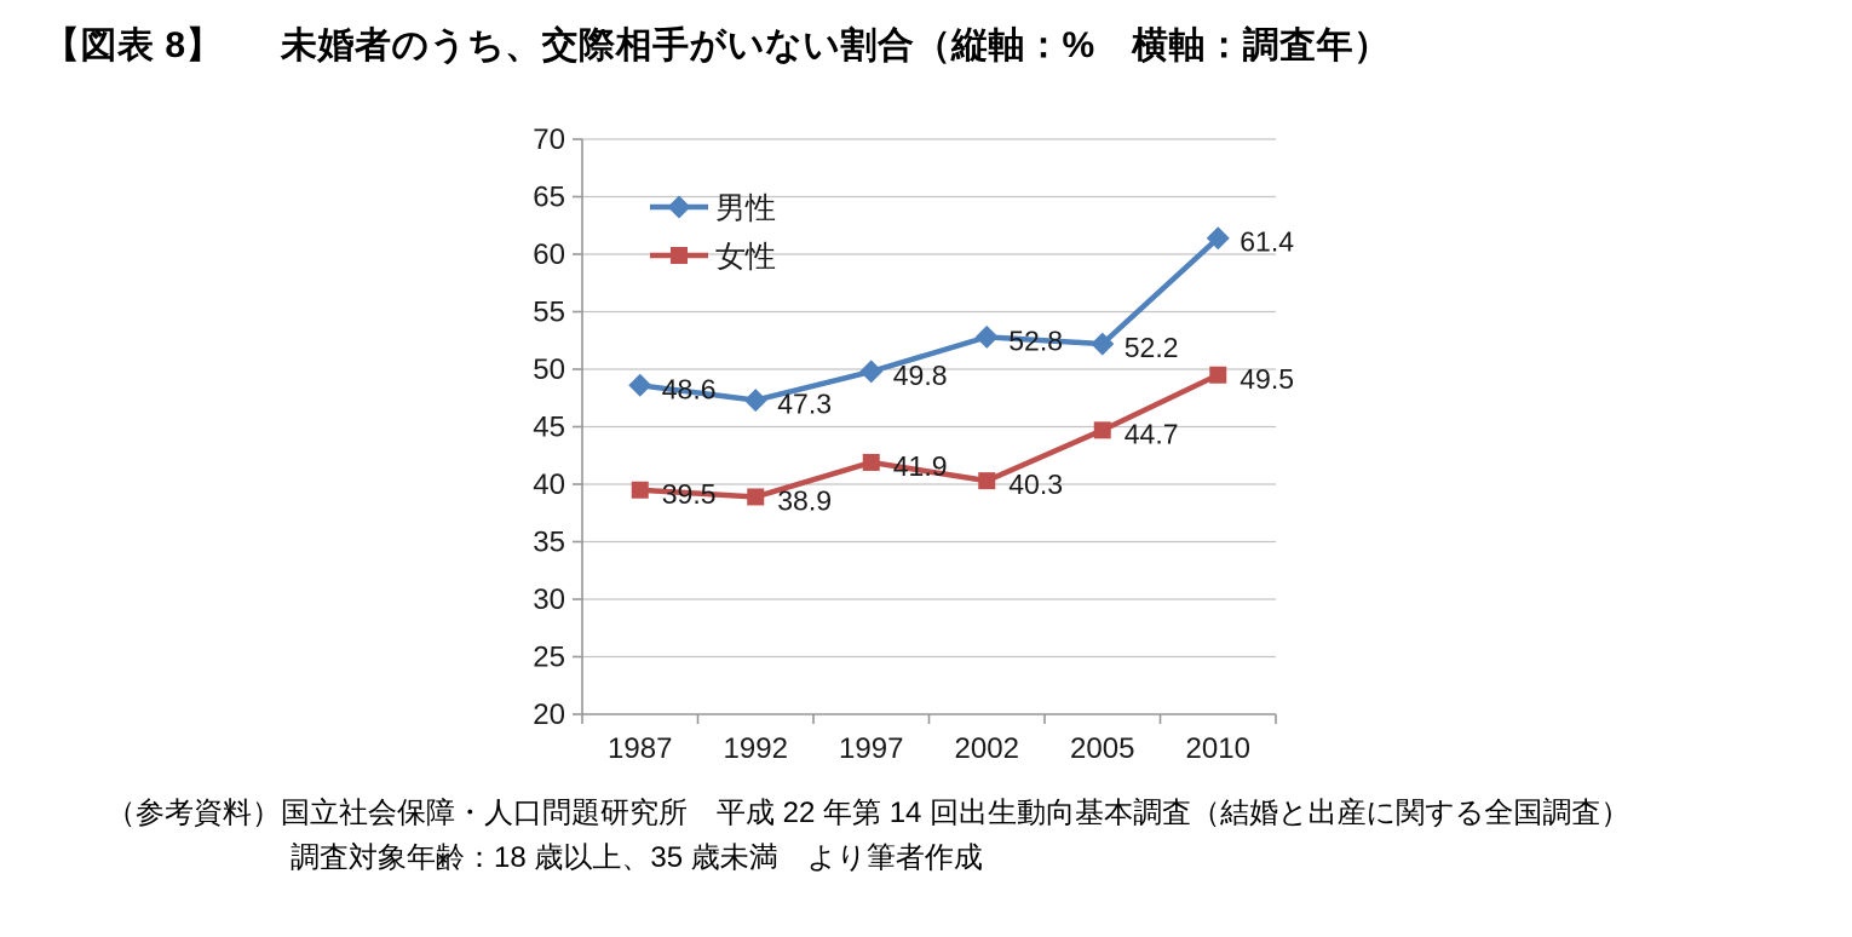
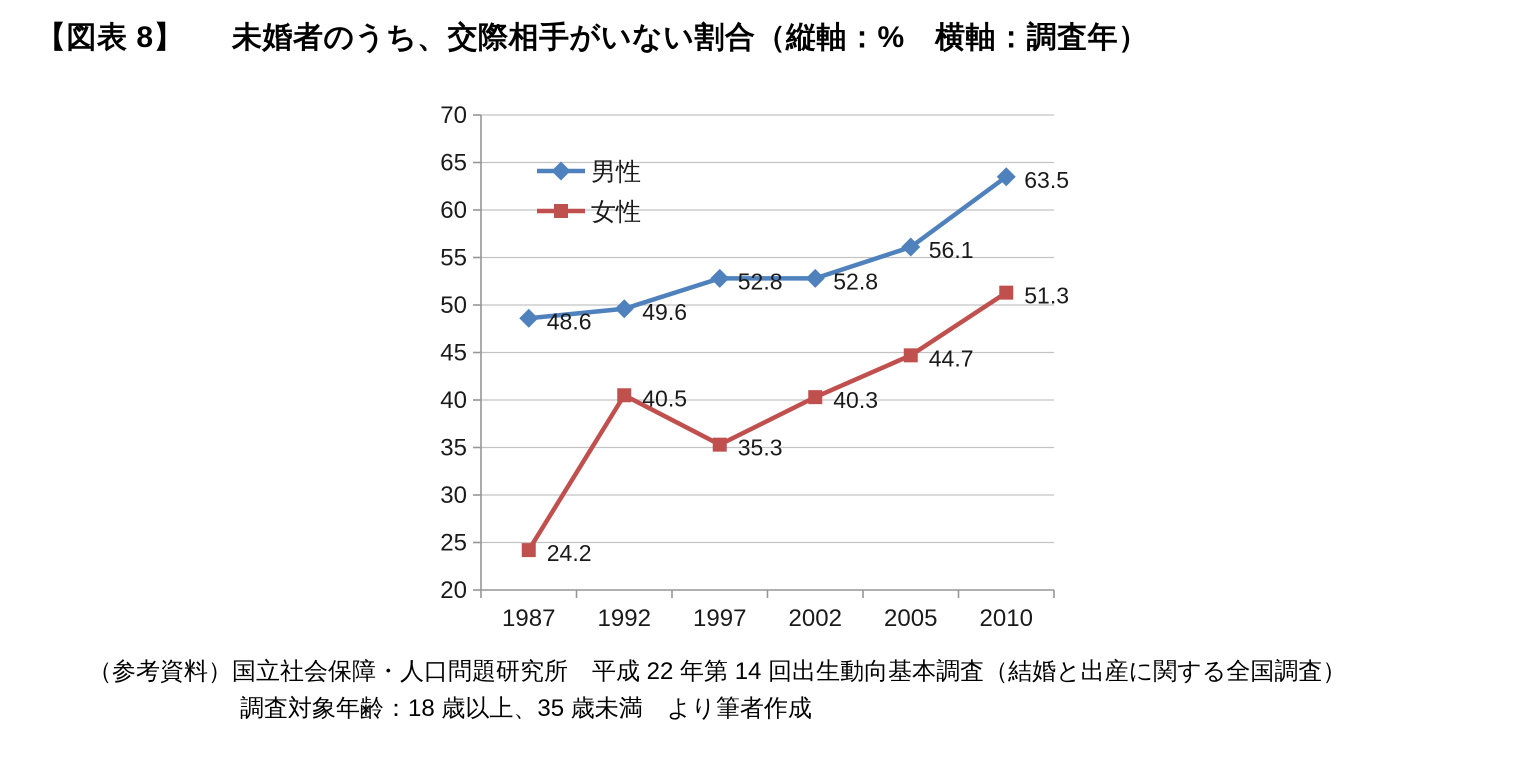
女性/1987: 39.5 -> 24.2
男性/1992: 47.3 -> 49.6
女性/1992: 38.9 -> 40.5
男性/1997: 49.8 -> 52.8
女性/1997: 41.9 -> 35.3
男性/2005: 52.2 -> 56.1
男性/2010: 61.4 -> 63.5
女性/2010: 49.5 -> 51.3
